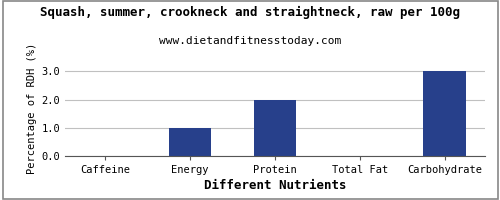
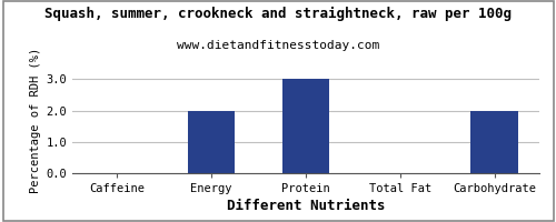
Energy: 1 -> 2
Protein: 2 -> 3
Carbohydrate: 3 -> 2
